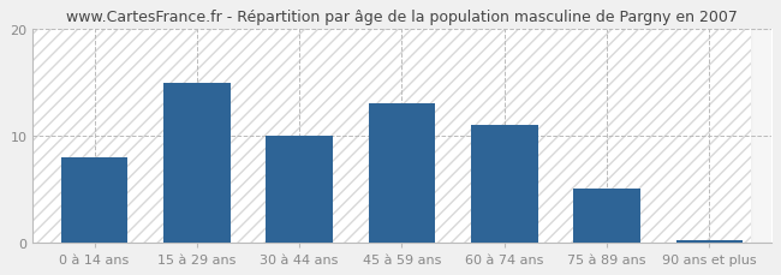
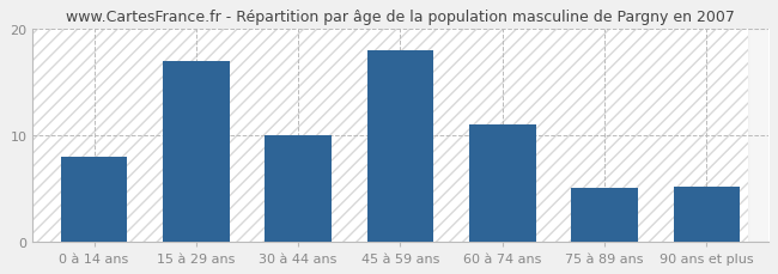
15 à 29 ans: 15.0 -> 17.0
45 à 59 ans: 13.0 -> 18.0
90 ans et plus: 0.2 -> 5.2
